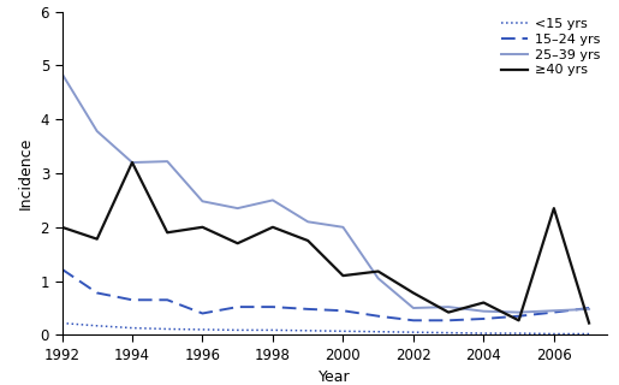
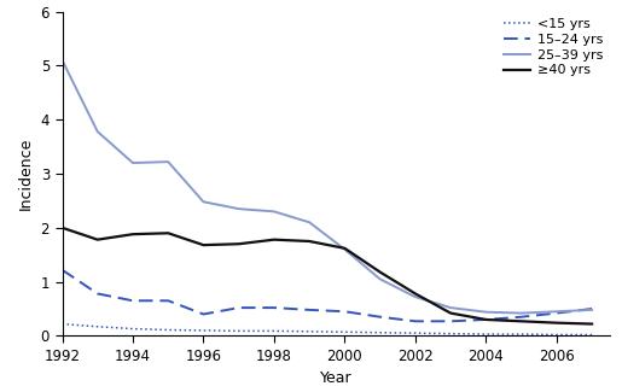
25–39 yrs/1992: 4.85 -> 5.10
≥40 yrs/1994: 3.20 -> 1.88
≥40 yrs/1996: 2.00 -> 1.68
25–39 yrs/1998: 2.50 -> 2.30
≥40 yrs/1998: 2.00 -> 1.78
25–39 yrs/2000: 2.00 -> 1.60
≥40 yrs/2000: 1.10 -> 1.62
25–39 yrs/2002: 0.50 -> 0.72
≥40 yrs/2004: 0.60 -> 0.30
≥40 yrs/2006: 2.35 -> 0.24
